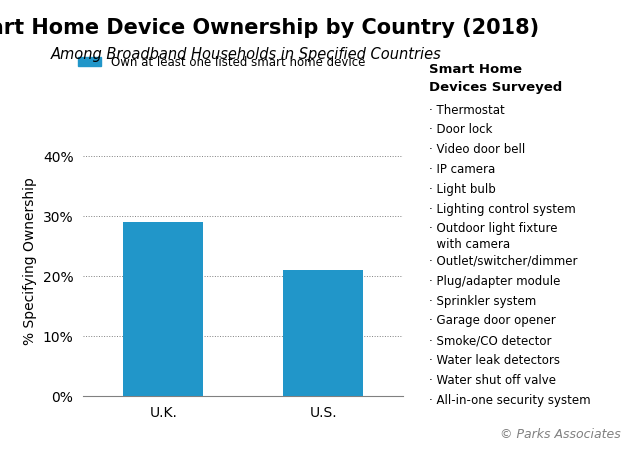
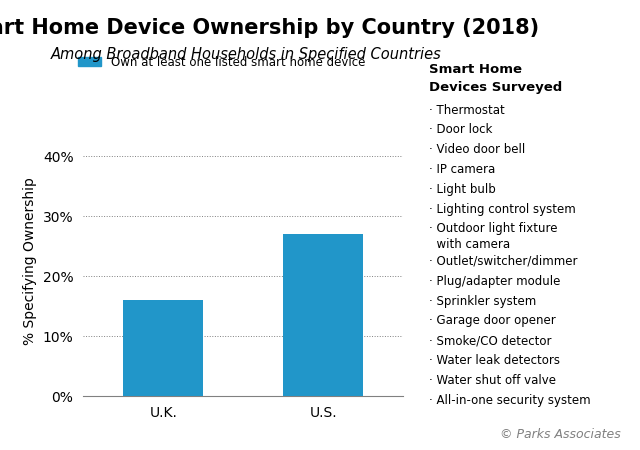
U.K.: 29% -> 16%
U.S.: 21% -> 27%
